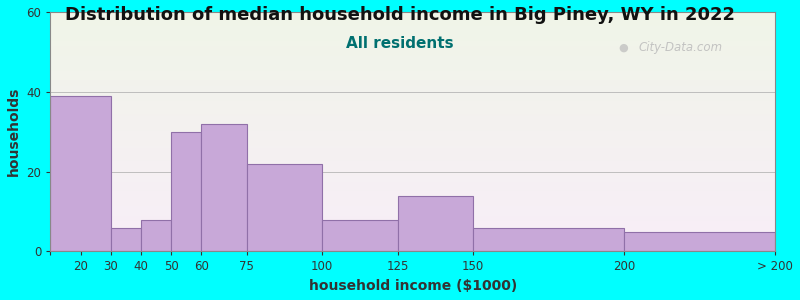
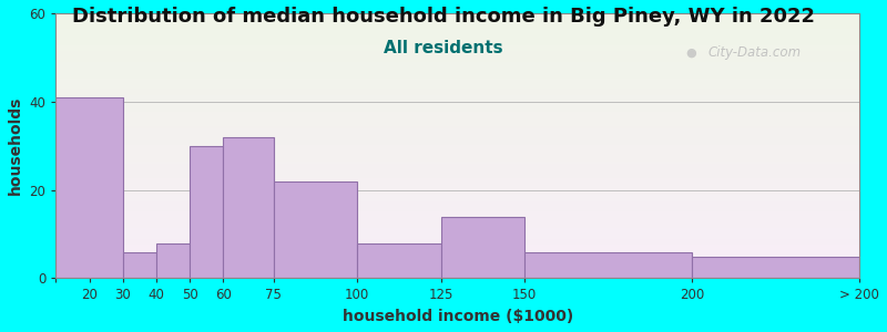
20: 39 -> 41
